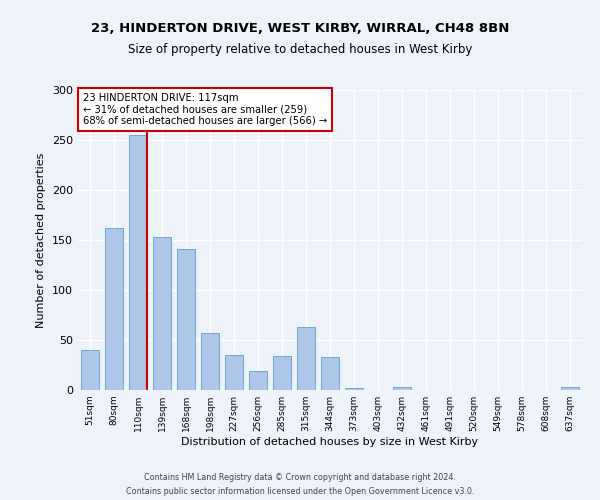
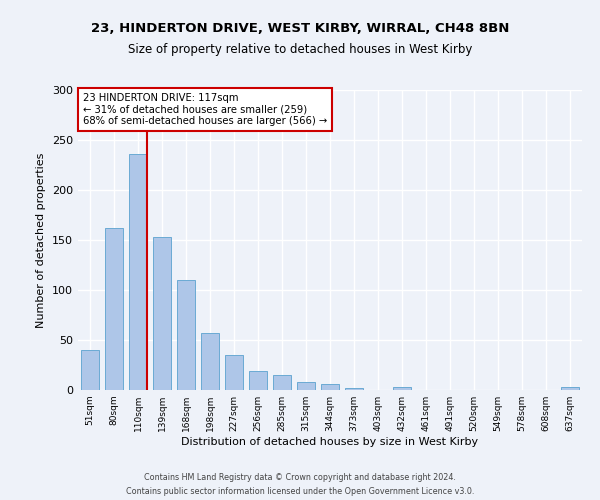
110sqm: 255 -> 236
168sqm: 141 -> 110
285sqm: 34 -> 15
315sqm: 63 -> 8
344sqm: 33 -> 6
